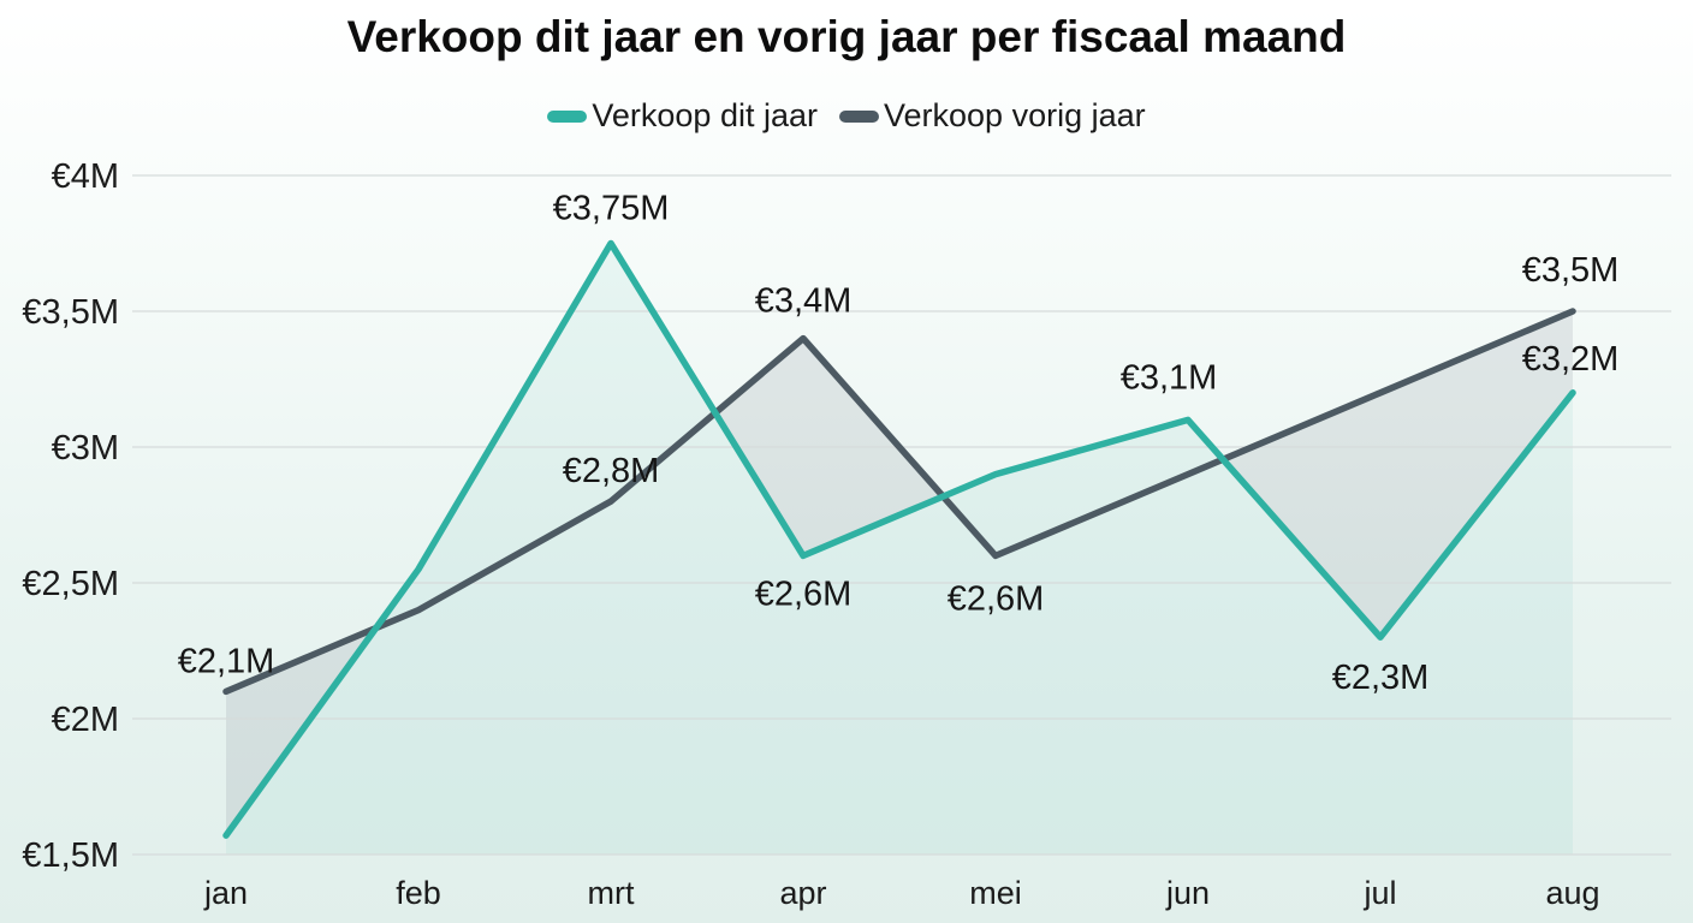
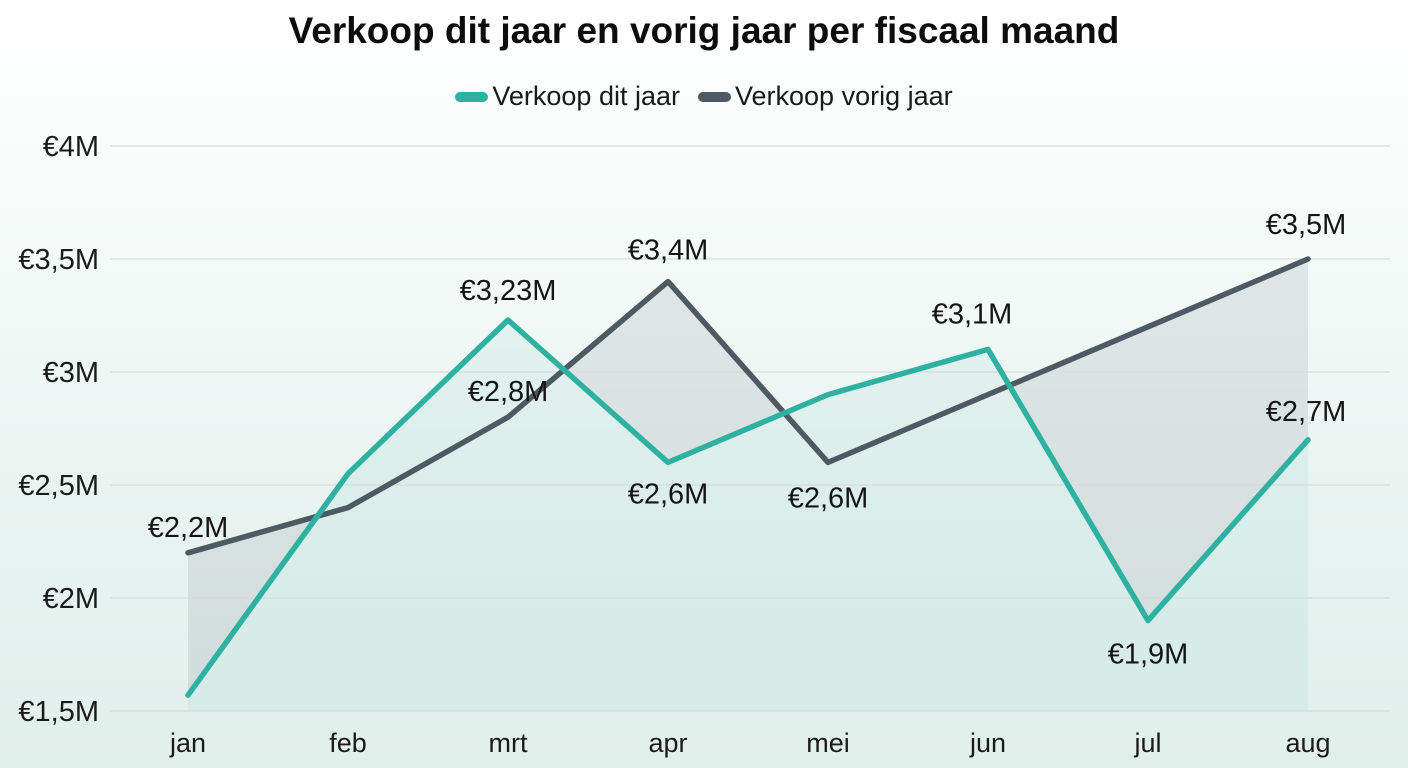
Verkoop vorig jaar/jan: €2,1M -> €2,2M
Verkoop dit jaar/mrt: €3,75M -> €3,23M
Verkoop dit jaar/jul: €2,3M -> €1,9M
Verkoop dit jaar/aug: €3,2M -> €2,7M
